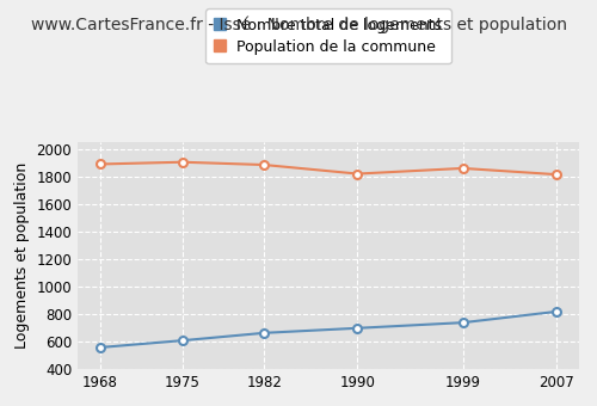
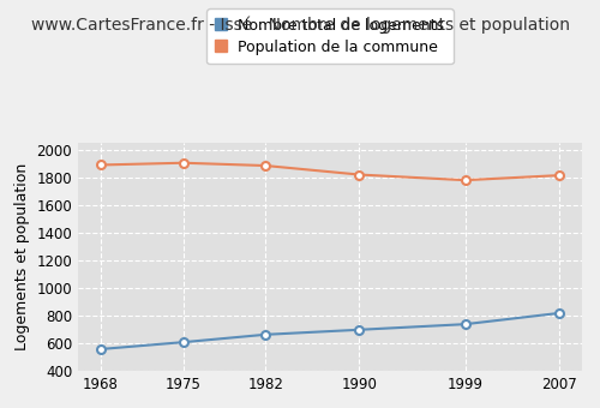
Population de la commune/1999: 1860 -> 1780
